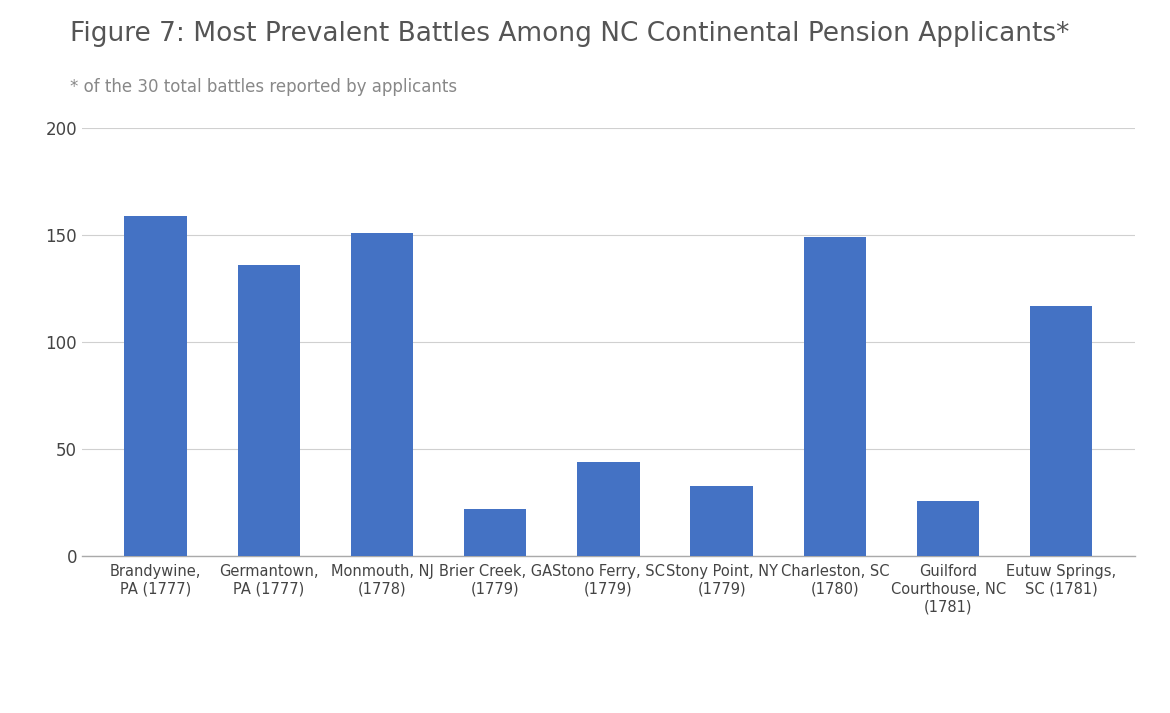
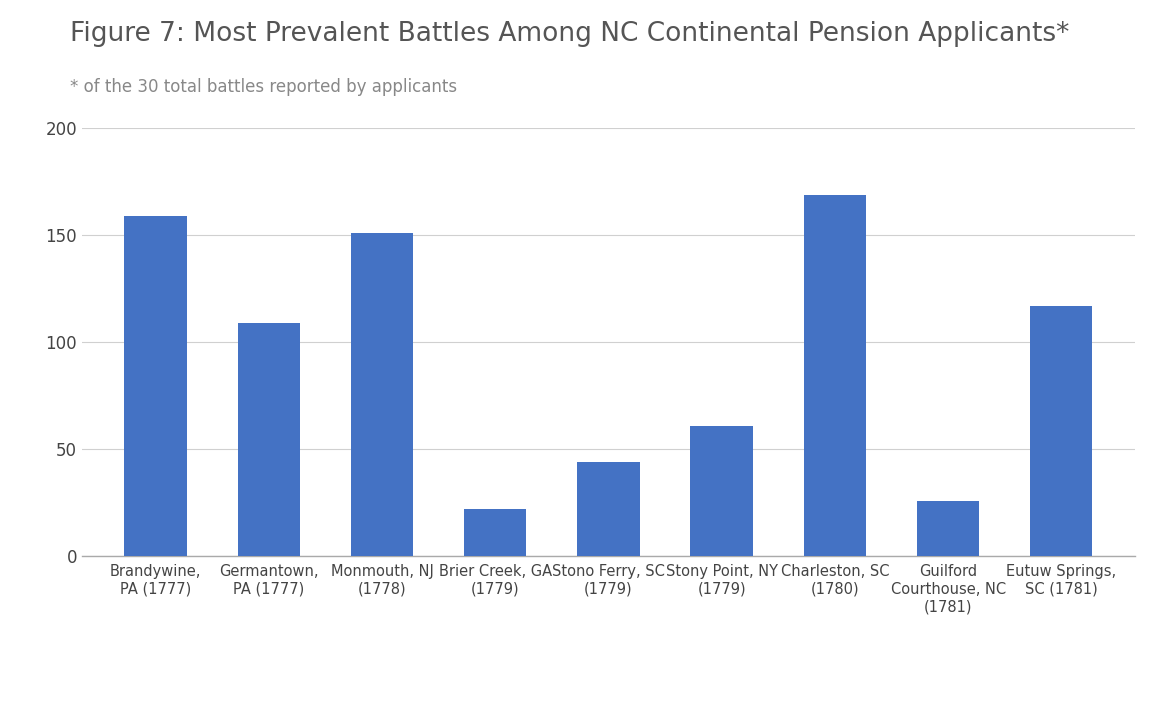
Germantown, PA (1777): 136 -> 109
Stony Point, NY (1779): 33 -> 61
Charleston, SC (1780): 149 -> 169
